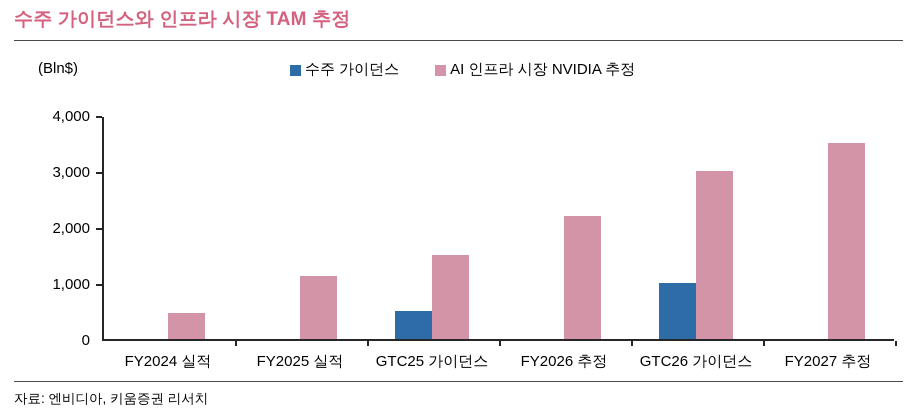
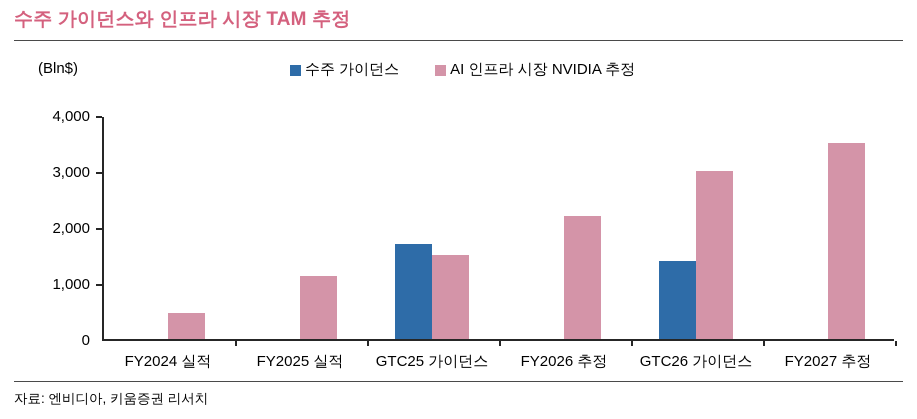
수주 가이던스/GTC25 가이던스: 500 -> 1700
수주 가이던스/GTC26 가이던스: 1000 -> 1400
